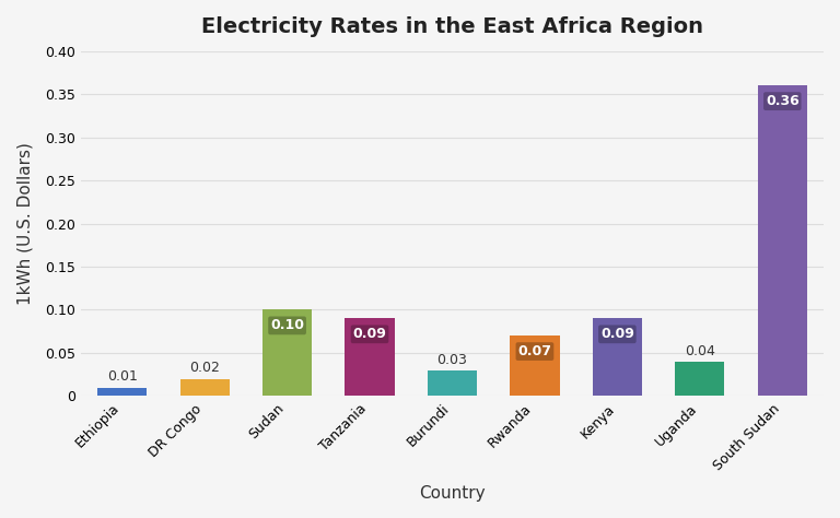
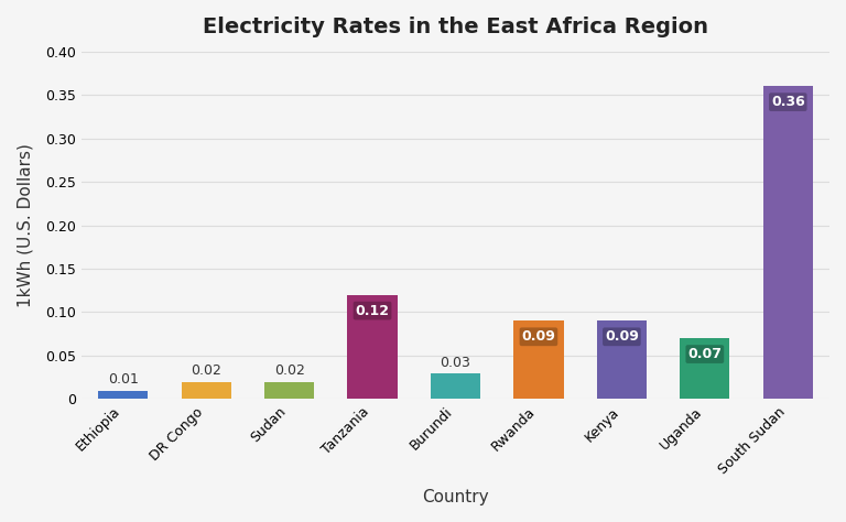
Sudan: 0.10 -> 0.02
Tanzania: 0.09 -> 0.12
Rwanda: 0.07 -> 0.09
Uganda: 0.04 -> 0.07
